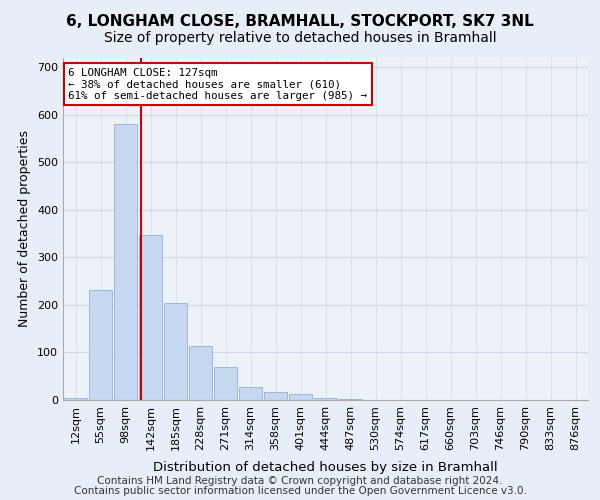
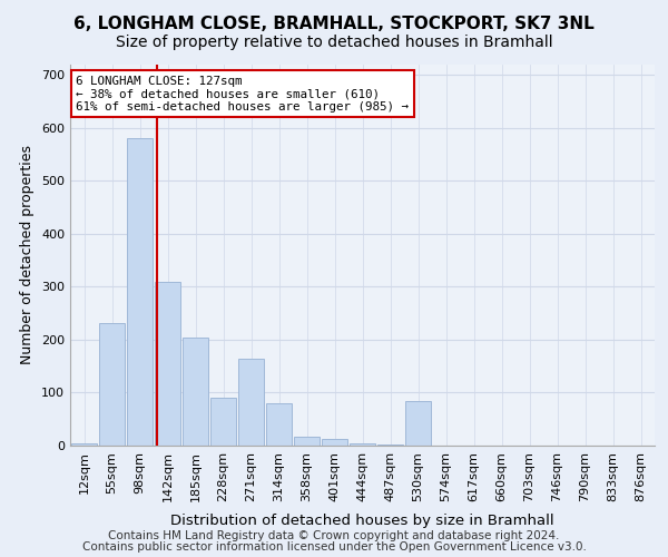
142sqm: 347 -> 310
228sqm: 113 -> 90
271sqm: 70 -> 165
314sqm: 27 -> 80
530sqm: 1 -> 85
